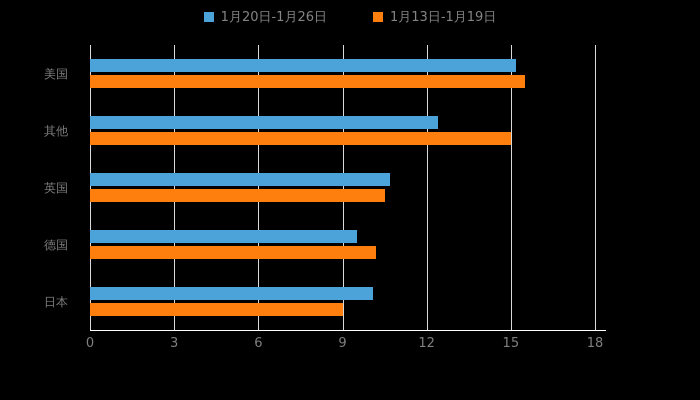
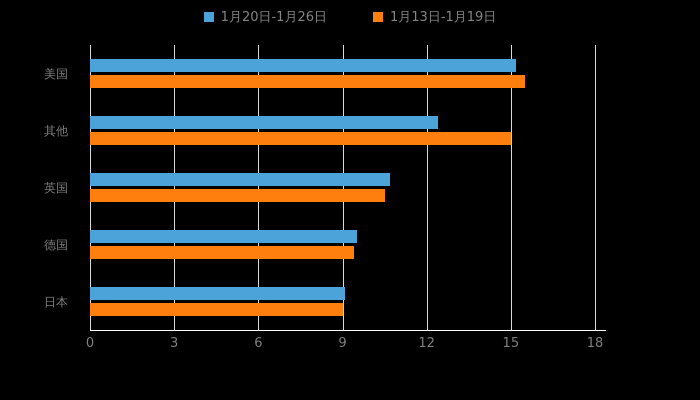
1月13日-1月19日/德国: 10.2 -> 9.4
1月20日-1月26日/日本: 10.1 -> 9.1
